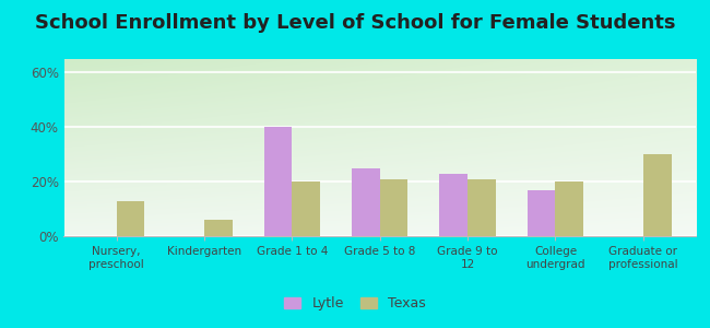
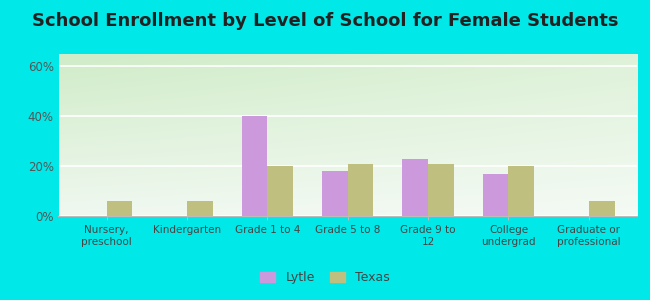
Texas/Nursery, preschool: 13% -> 6%
Lytle/Grade 5 to 8: 25% -> 18%
Texas/Graduate or professional: 30% -> 6%
